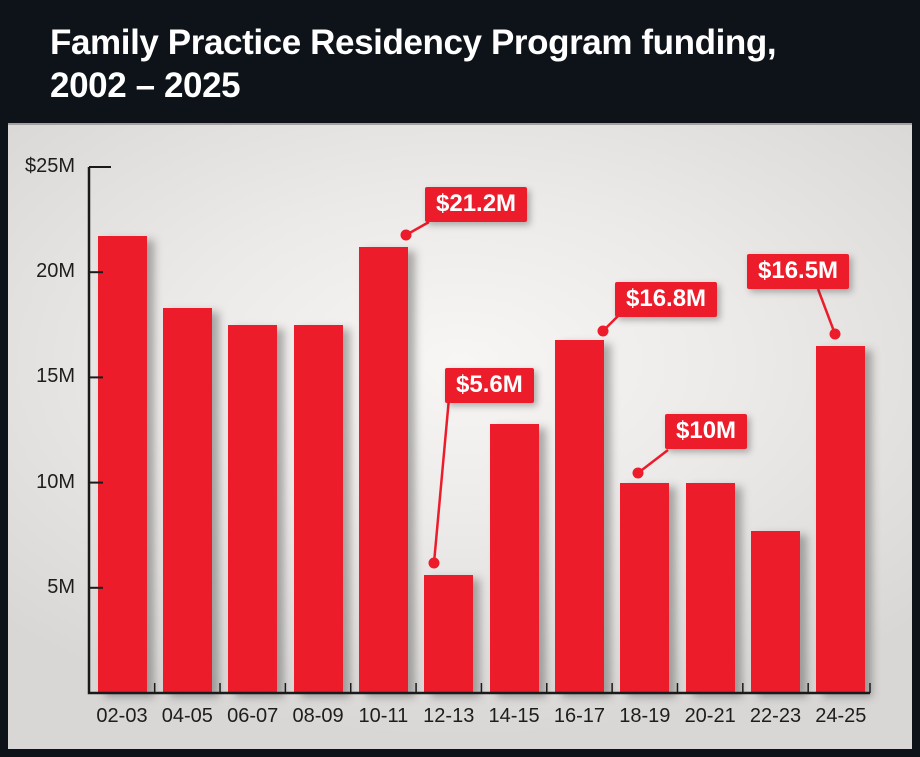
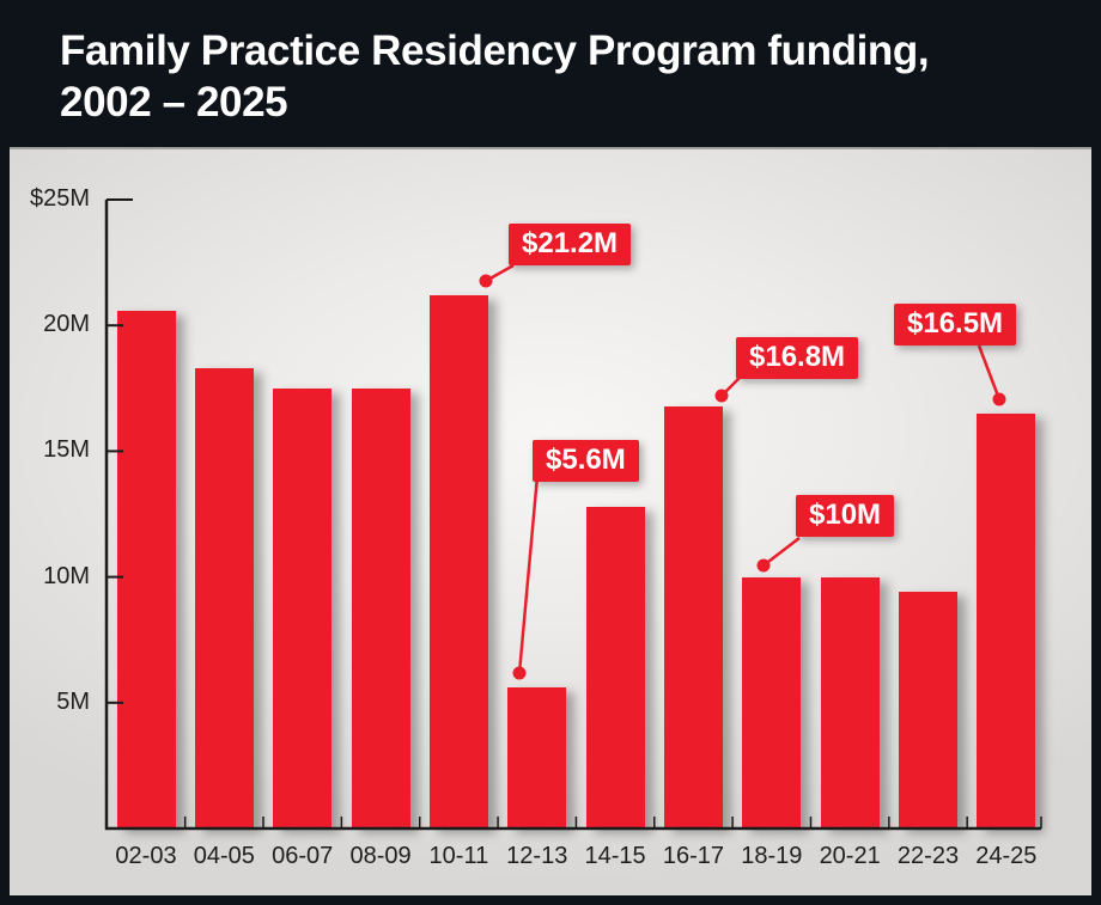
02-03: $21.7M -> $20.6M
22-23: $7.7M -> $9.4M
